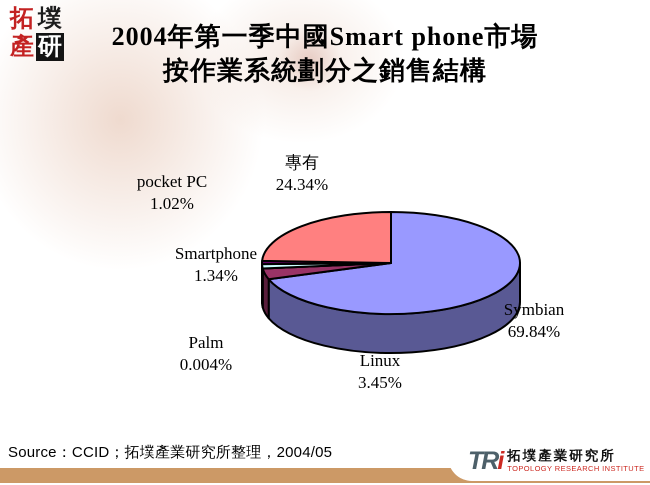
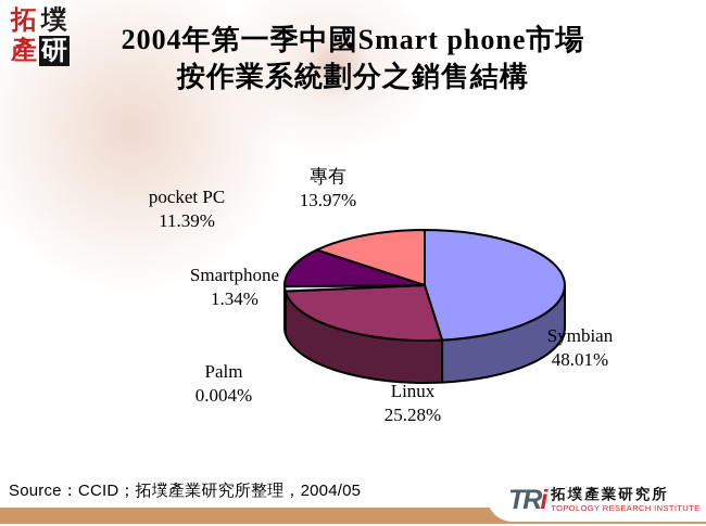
Symbian: 69.84% -> 48.01%
Linux: 3.45% -> 25.28%
pocket PC: 1.02% -> 11.39%
專有: 24.34% -> 13.97%
